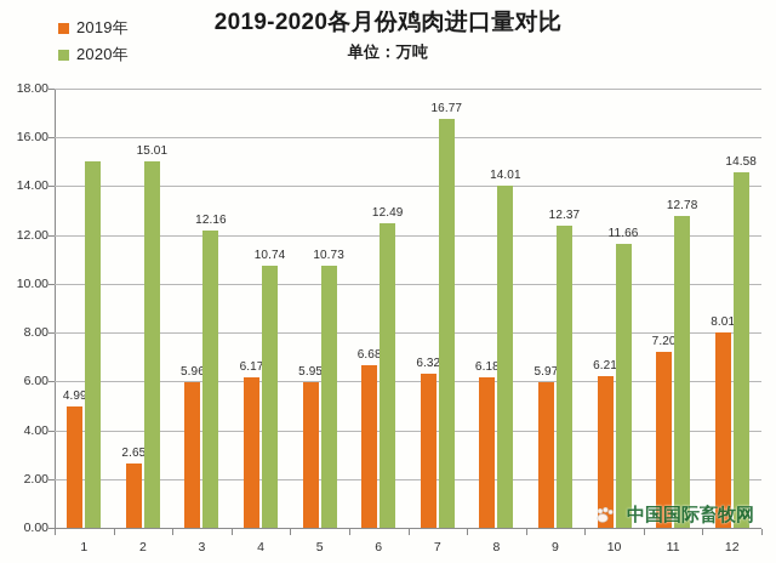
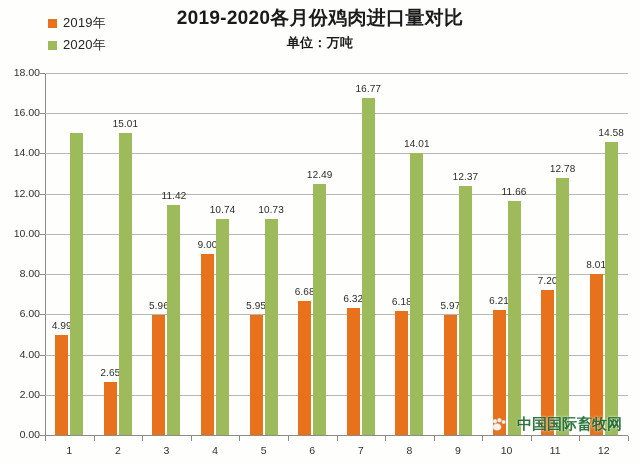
2020年/3: 12.16 -> 11.42
2019年/4: 6.17 -> 9.00
